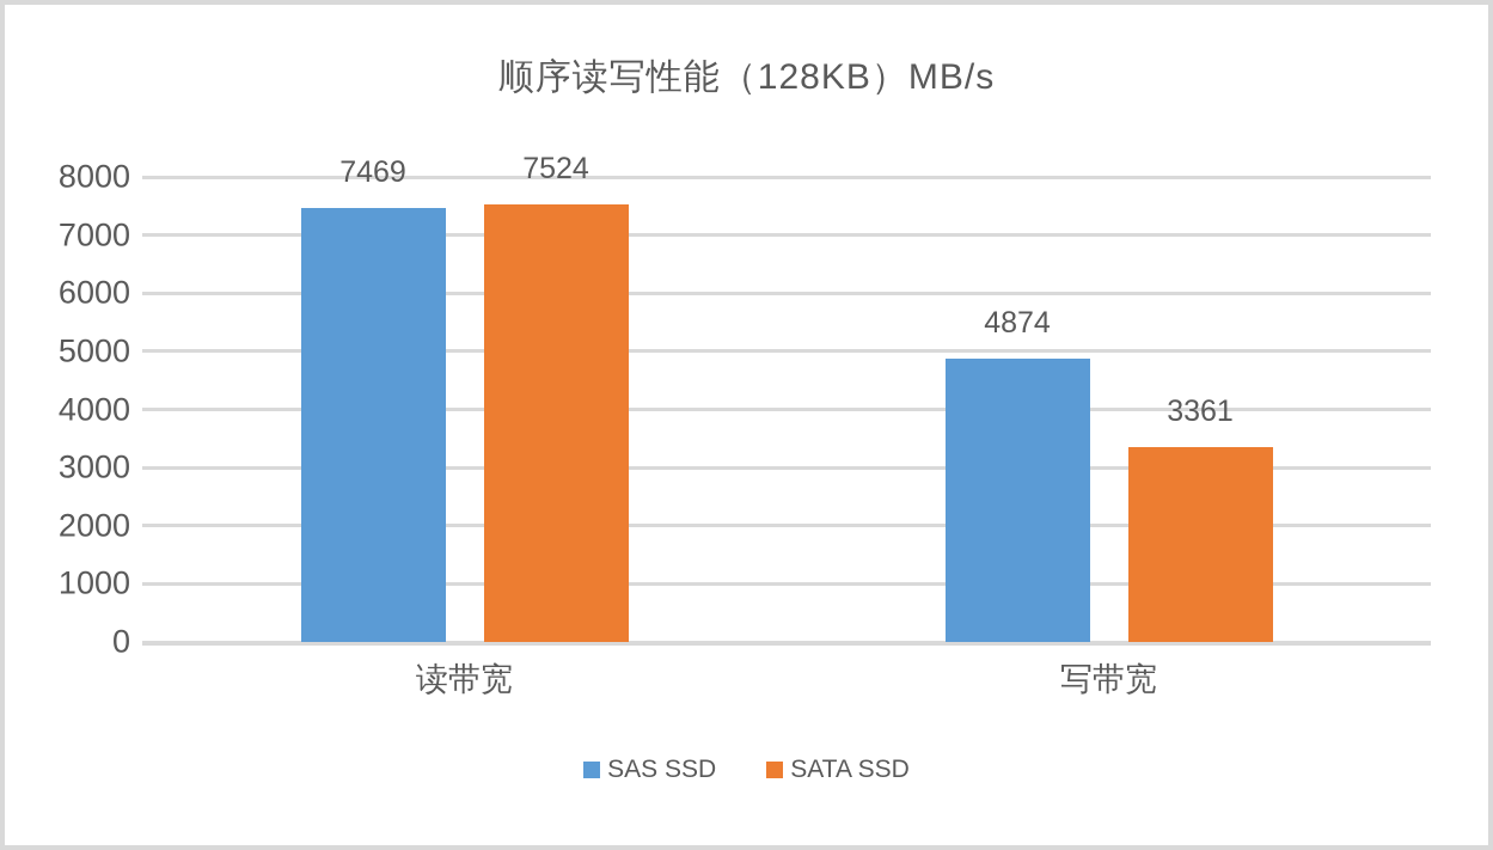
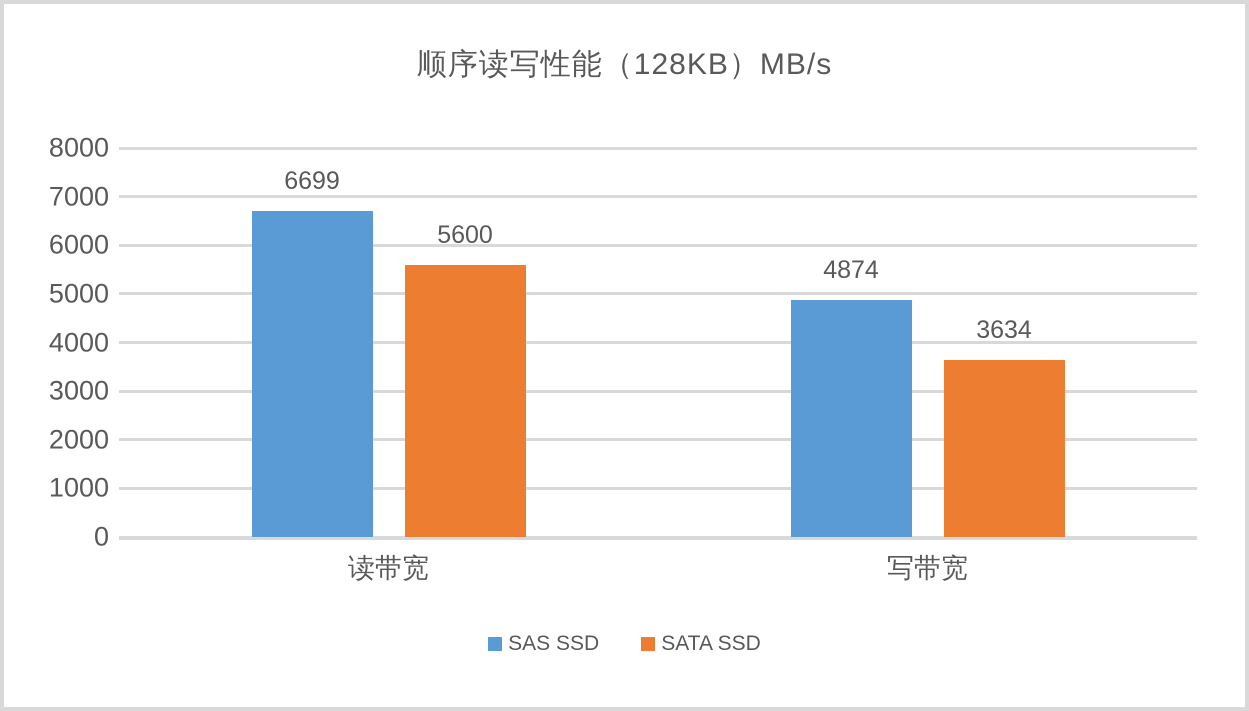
SAS SSD/读带宽: 7469 -> 6699
SATA SSD/读带宽: 7524 -> 5600
SATA SSD/写带宽: 3361 -> 3634
